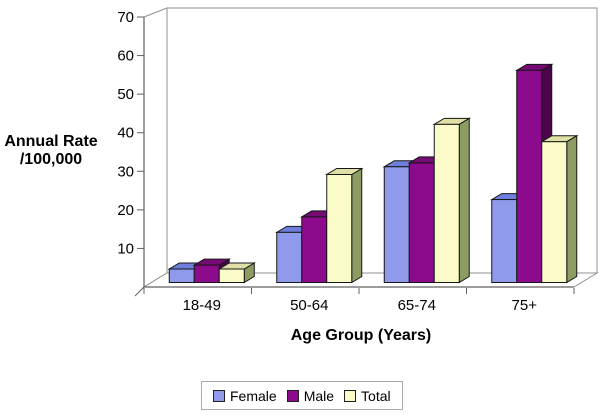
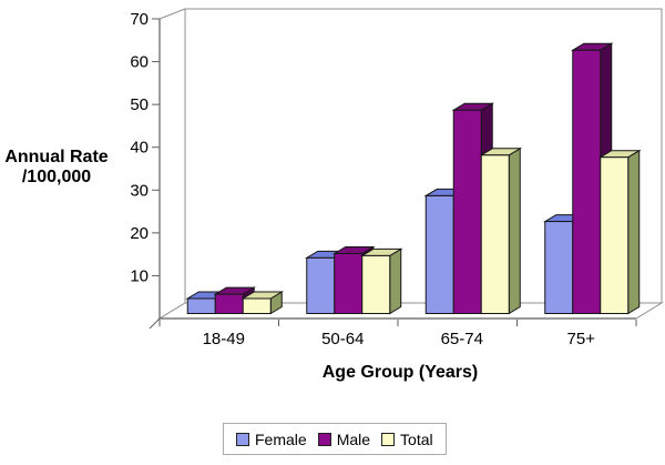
Male/50-64: 17 -> 14
Total/50-64: 28 -> 14
Female/65-74: 30 -> 28
Male/65-74: 31 -> 48
Total/65-74: 41 -> 37
Male/75+: 55 -> 62
